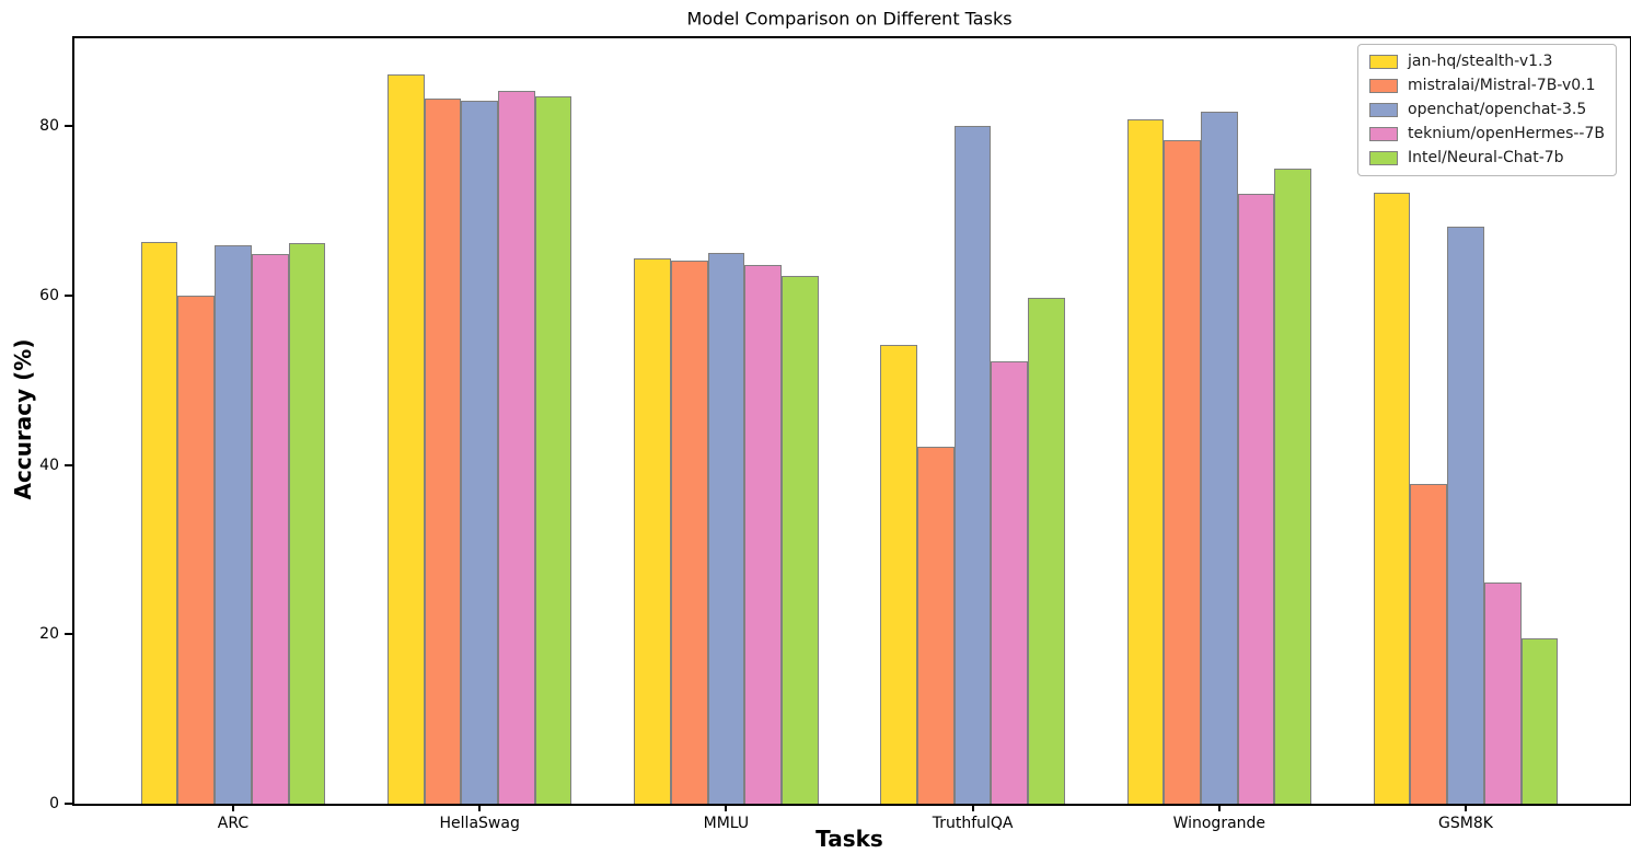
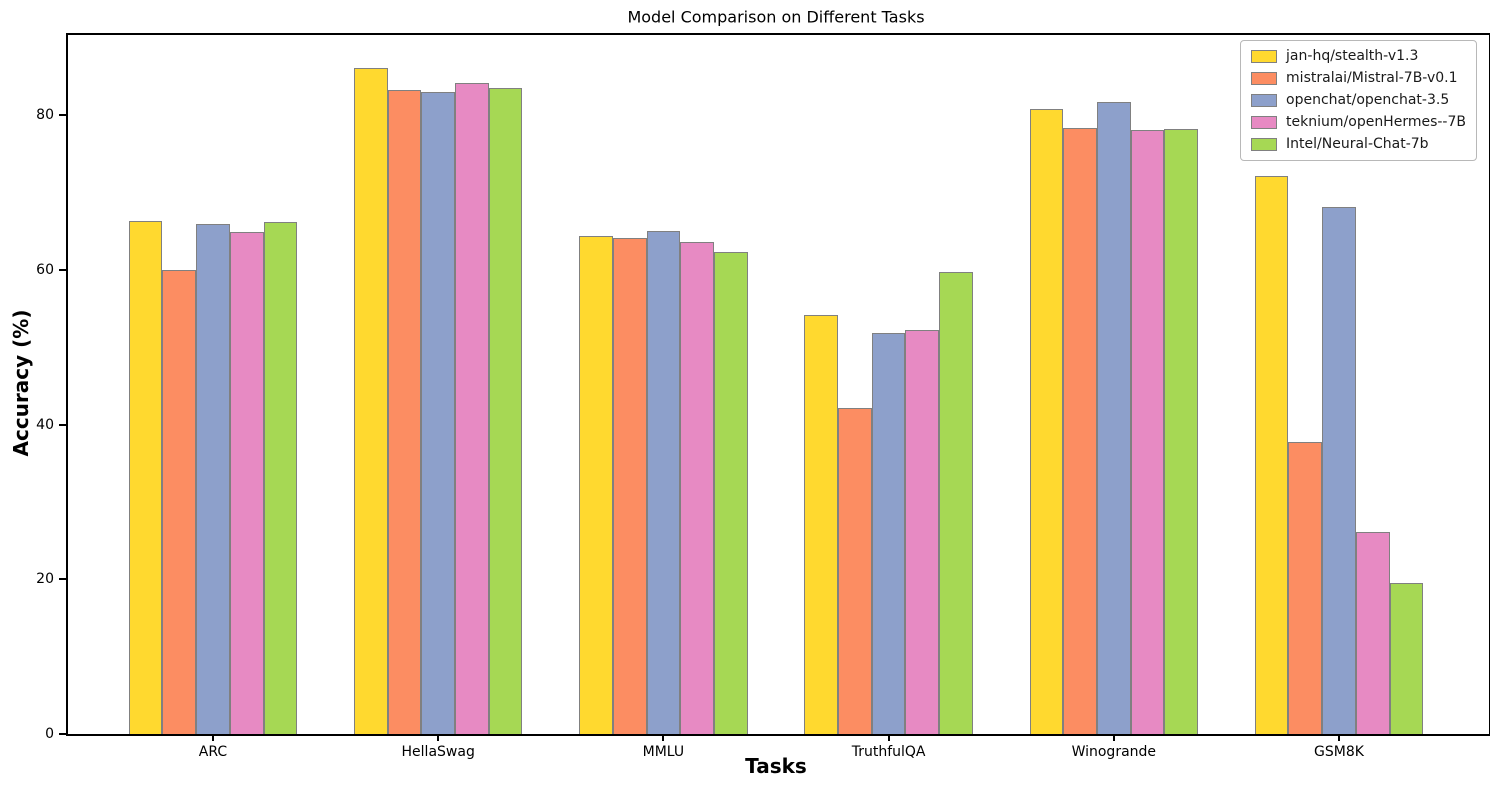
openchat/openchat-3.5/TruthfulQA: 80 -> 52
teknium/openHermes--7B/Winogrande: 72 -> 78
Intel/Neural-Chat-7b/Winogrande: 75 -> 78
